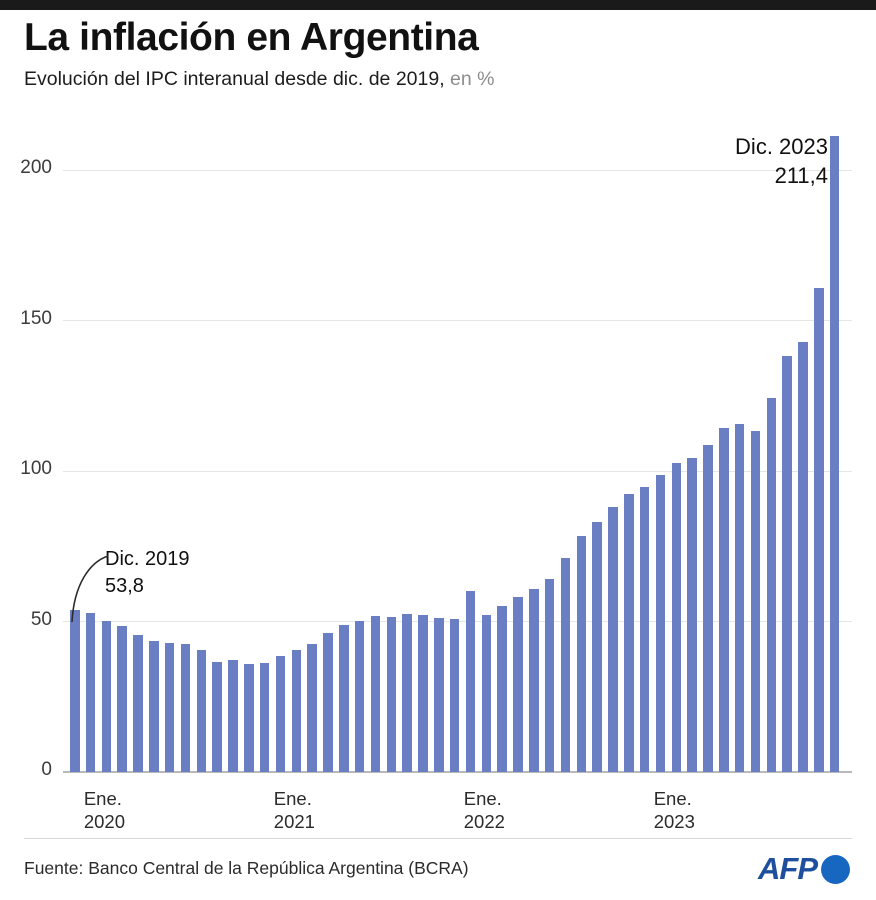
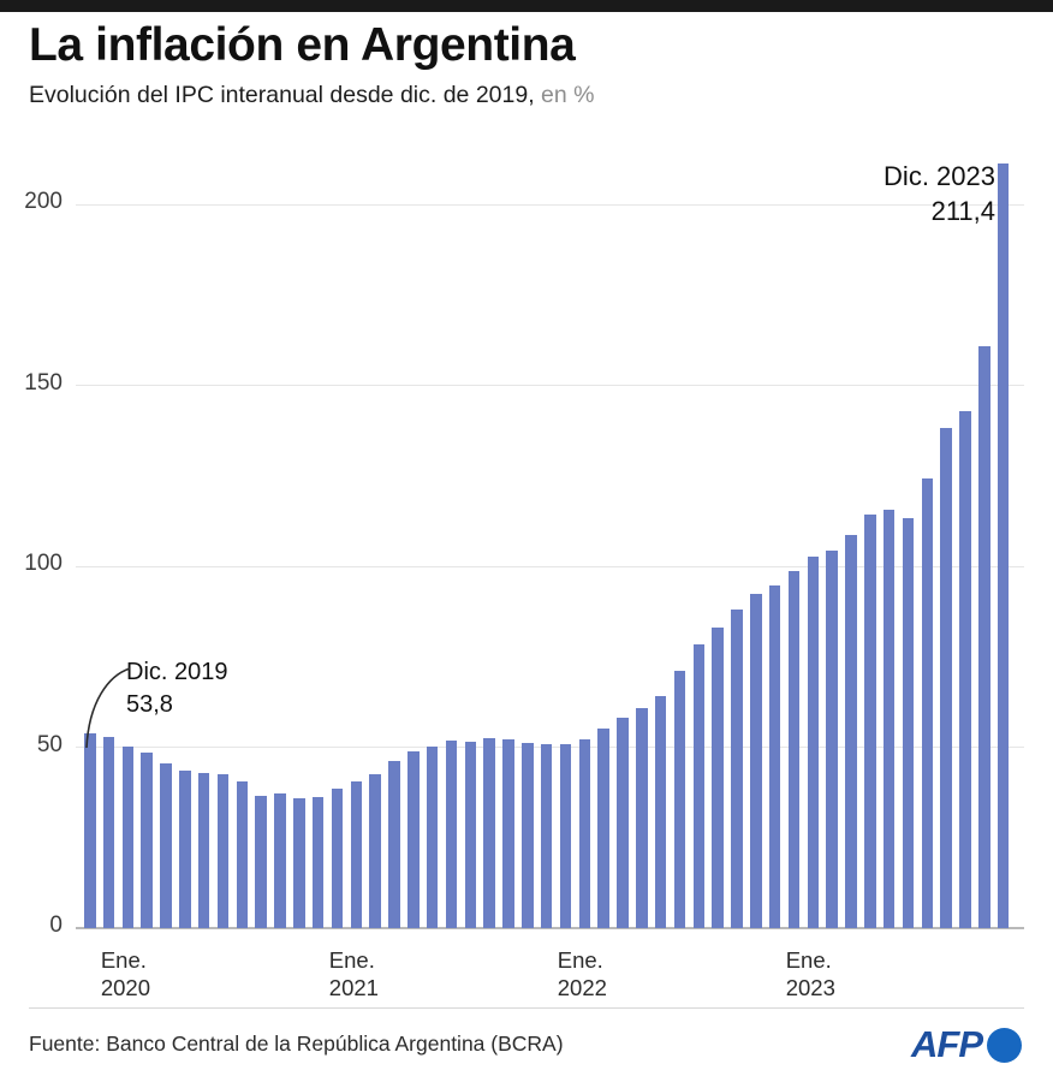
Ene. 2022: 60 -> 51
